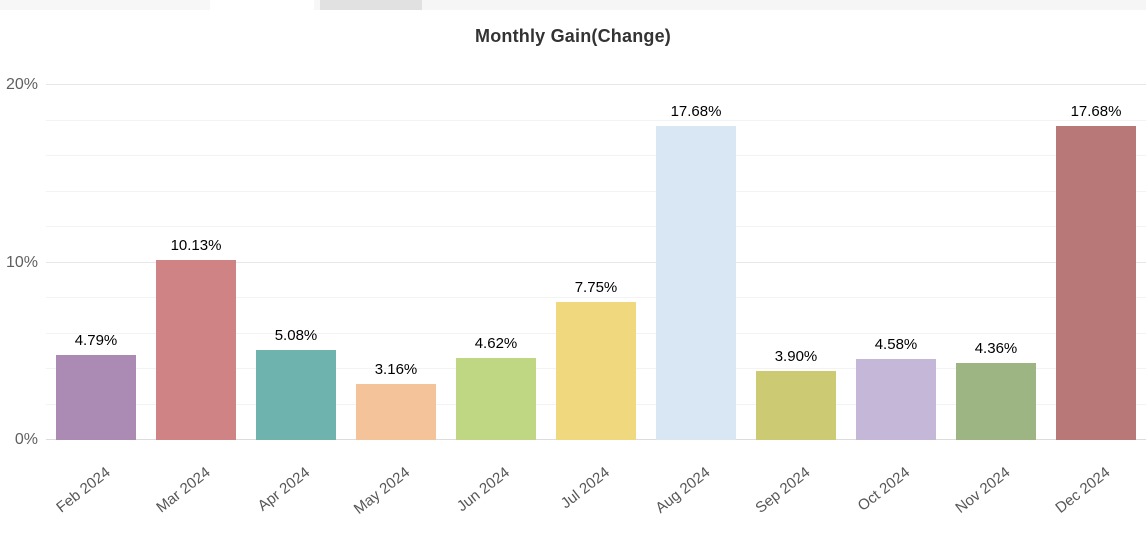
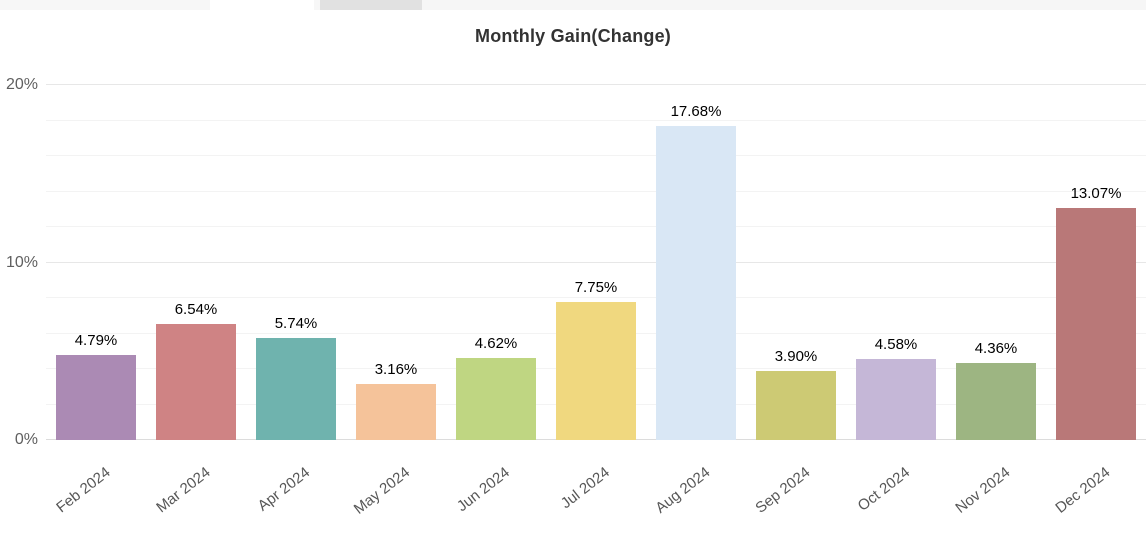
Mar 2024: 10.13% -> 6.54%
Apr 2024: 5.08% -> 5.74%
Dec 2024: 17.68% -> 13.07%
